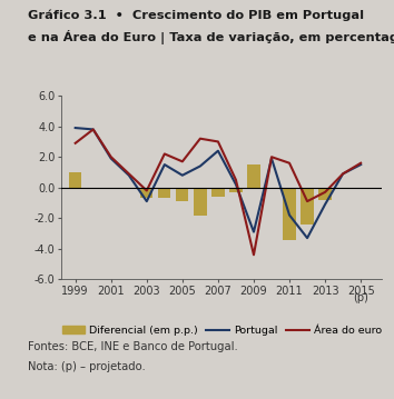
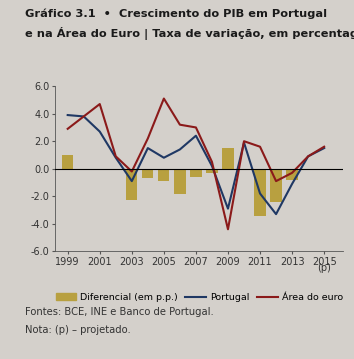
Portugal/2001: 1.9 -> 2.7
Área do euro/2001: 2.0 -> 4.7
Diferencial (em p.p.)/2003: -0.7 -> -2.3
Área do euro/2005: 1.7 -> 5.1
